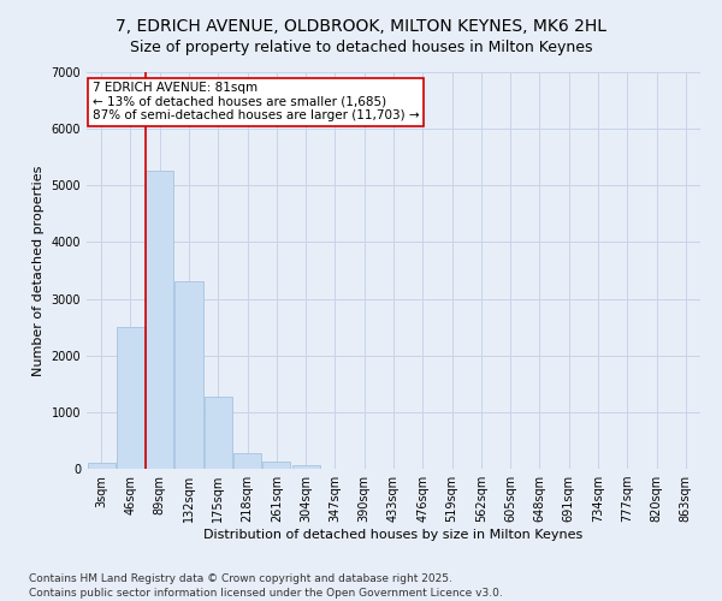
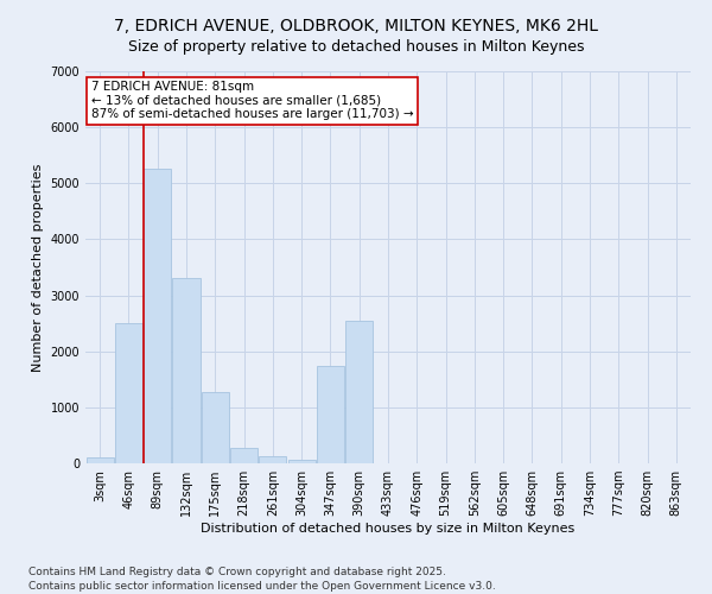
347sqm: 10 -> 1750
390sqm: 0 -> 2550
